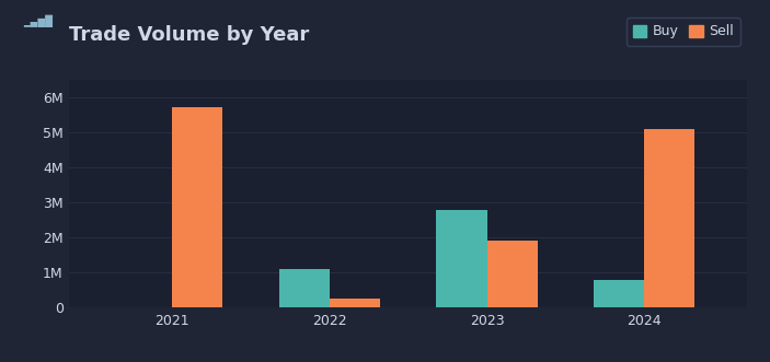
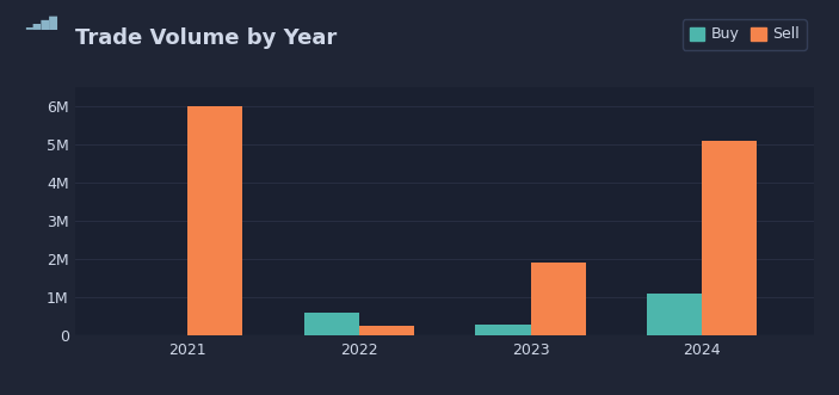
Sell/2021: 5.70M -> 6.00M
Buy/2022: 1.1M -> 0.6M
Buy/2023: 2.8M -> 0.3M
Buy/2024: 0.8M -> 1.1M
